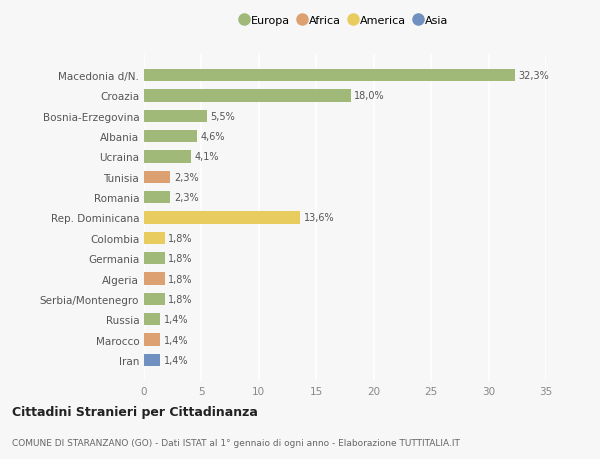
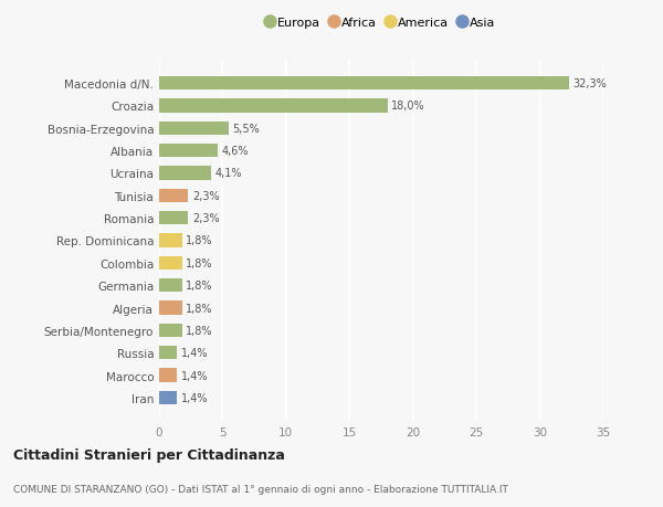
Rep. Dominicana: 13,6% -> 1,8%
